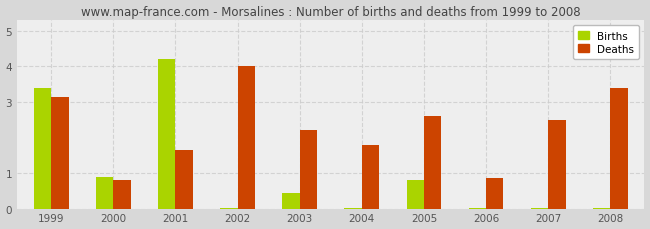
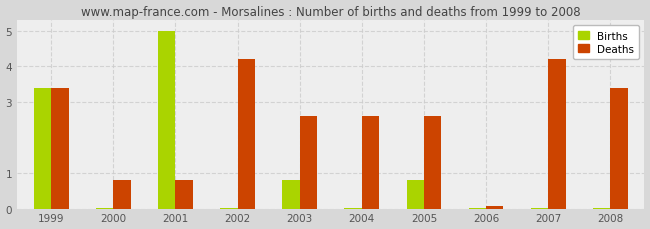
Deaths/1999: 3.15 -> 3.40
Births/2000: 0.90 -> 0.02
Births/2001: 4.20 -> 5.00
Deaths/2001: 1.65 -> 0.80
Deaths/2002: 4.00 -> 4.20
Births/2003: 0.45 -> 0.80
Deaths/2003: 2.20 -> 2.60
Deaths/2004: 1.80 -> 2.60
Deaths/2006: 0.85 -> 0.08
Deaths/2007: 2.50 -> 4.20
